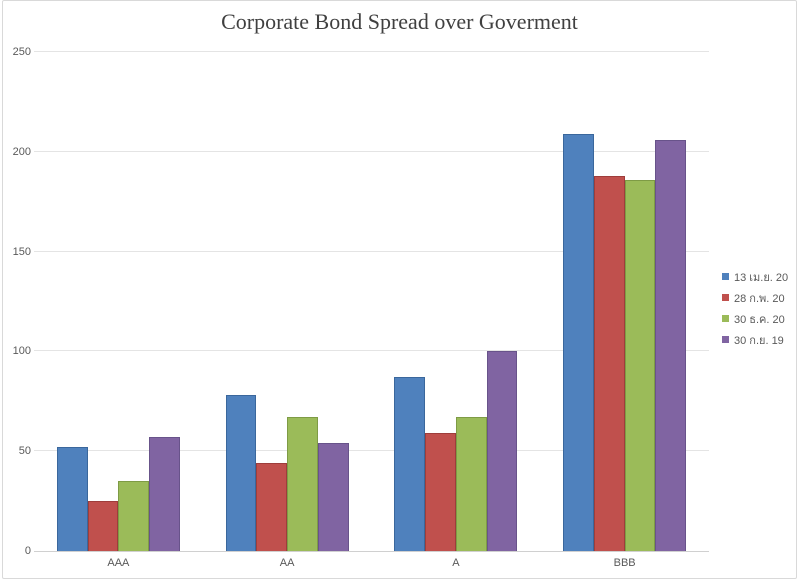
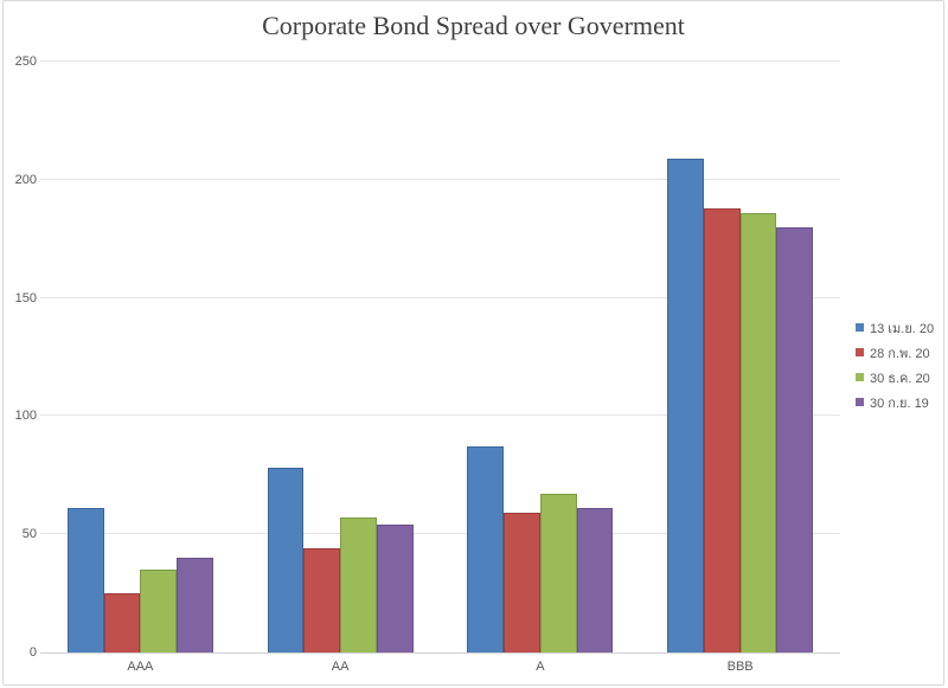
13 เม.ย. 20/AAA: 52 -> 61
30 ก.ย. 19/AAA: 57 -> 40
30 ธ.ค. 20/AA: 67 -> 57
30 ก.ย. 19/A: 100 -> 61
30 ก.ย. 19/BBB: 206 -> 180
